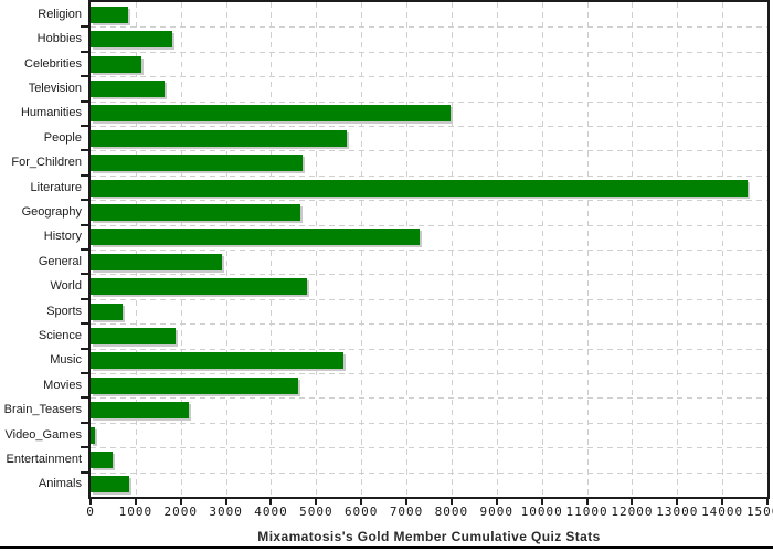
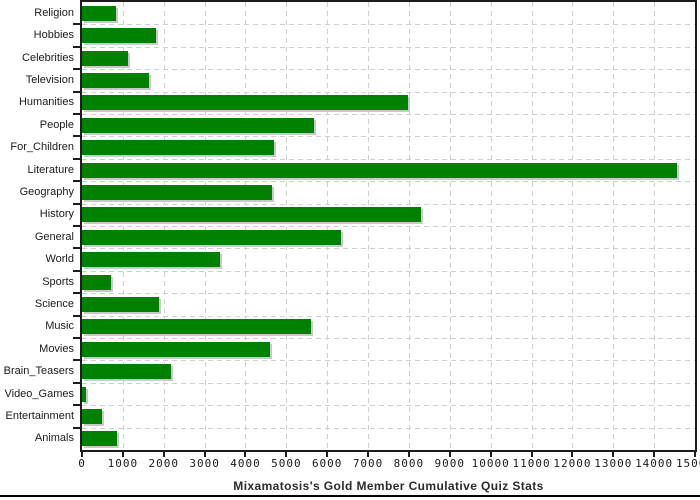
History: 7300 -> 8300
General: 2900 -> 6300
World: 4800 -> 3400
